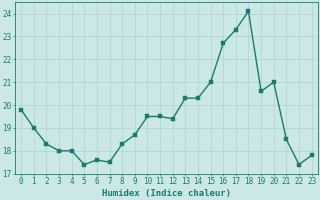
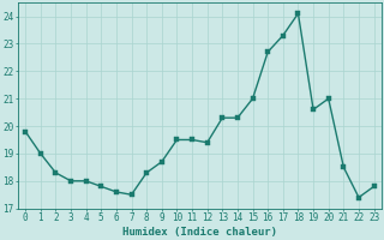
5: 17.4 -> 17.8
